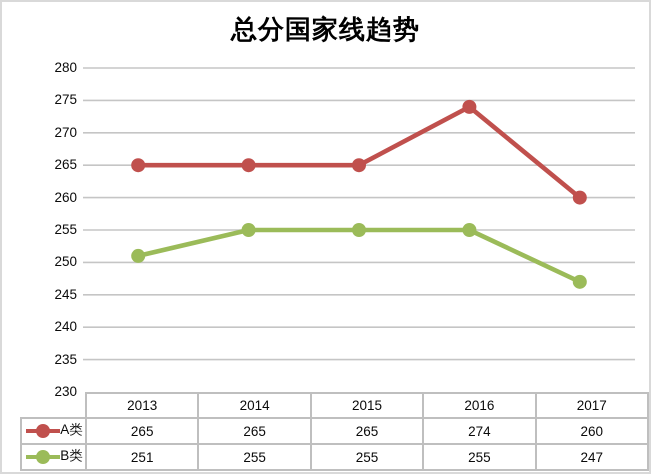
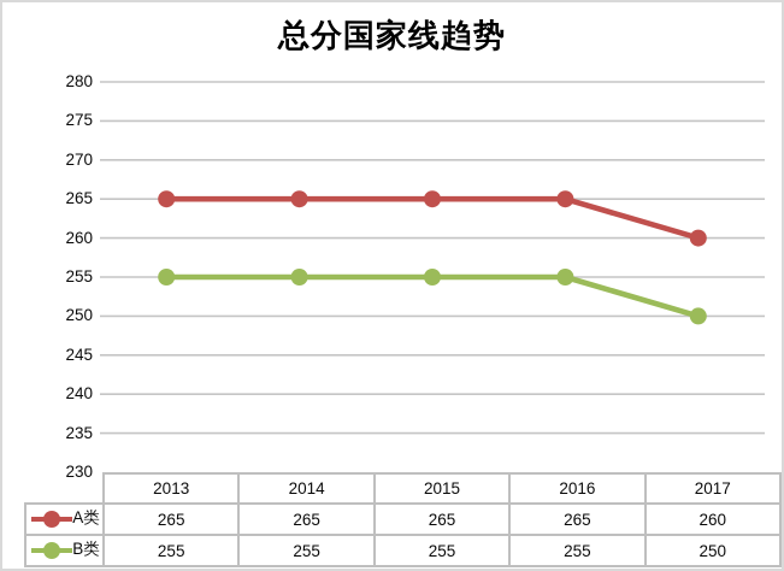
B类/2013: 251 -> 255
A类/2016: 274 -> 265
B类/2017: 247 -> 250
